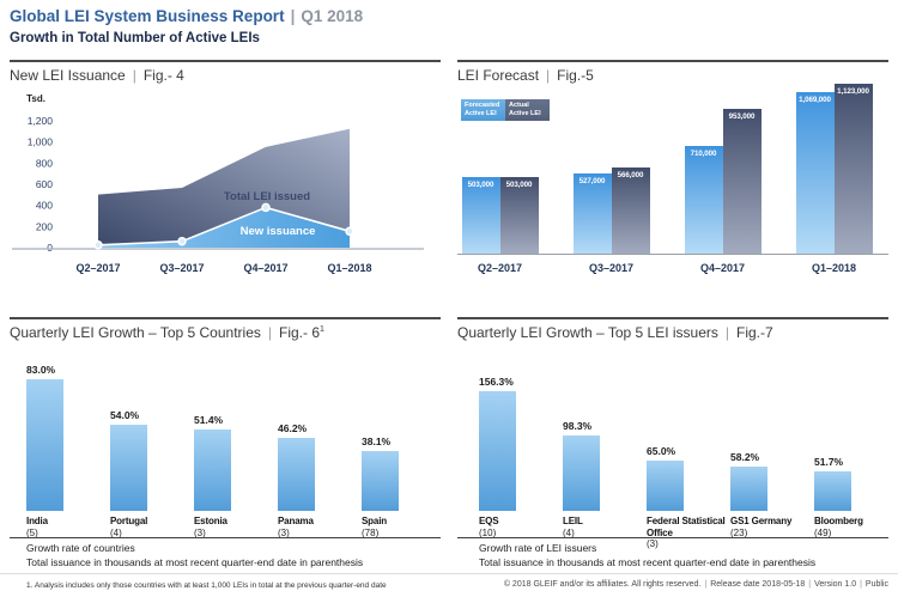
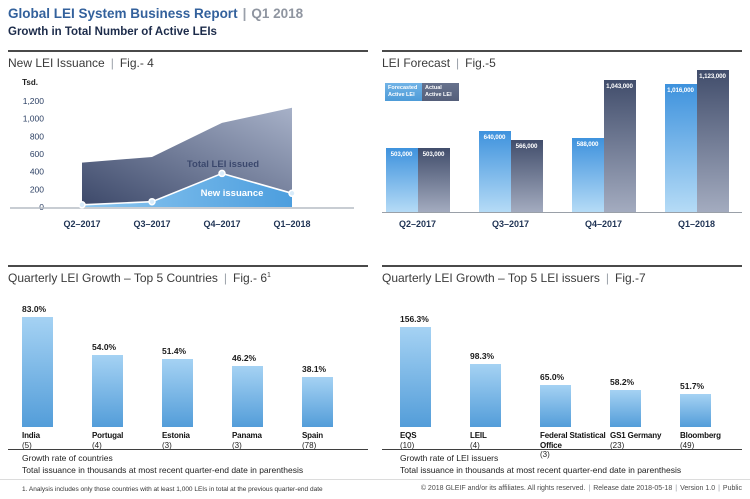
LEI Forecast/Forecasted Active LEI/Q3–2017: 527,000 -> 640,000
LEI Forecast/Forecasted Active LEI/Q4–2017: 710,000 -> 588,000
LEI Forecast/Actual Active LEI/Q4–2017: 953,000 -> 1,043,000
LEI Forecast/Forecasted Active LEI/Q1–2018: 1,069,000 -> 1,016,000
